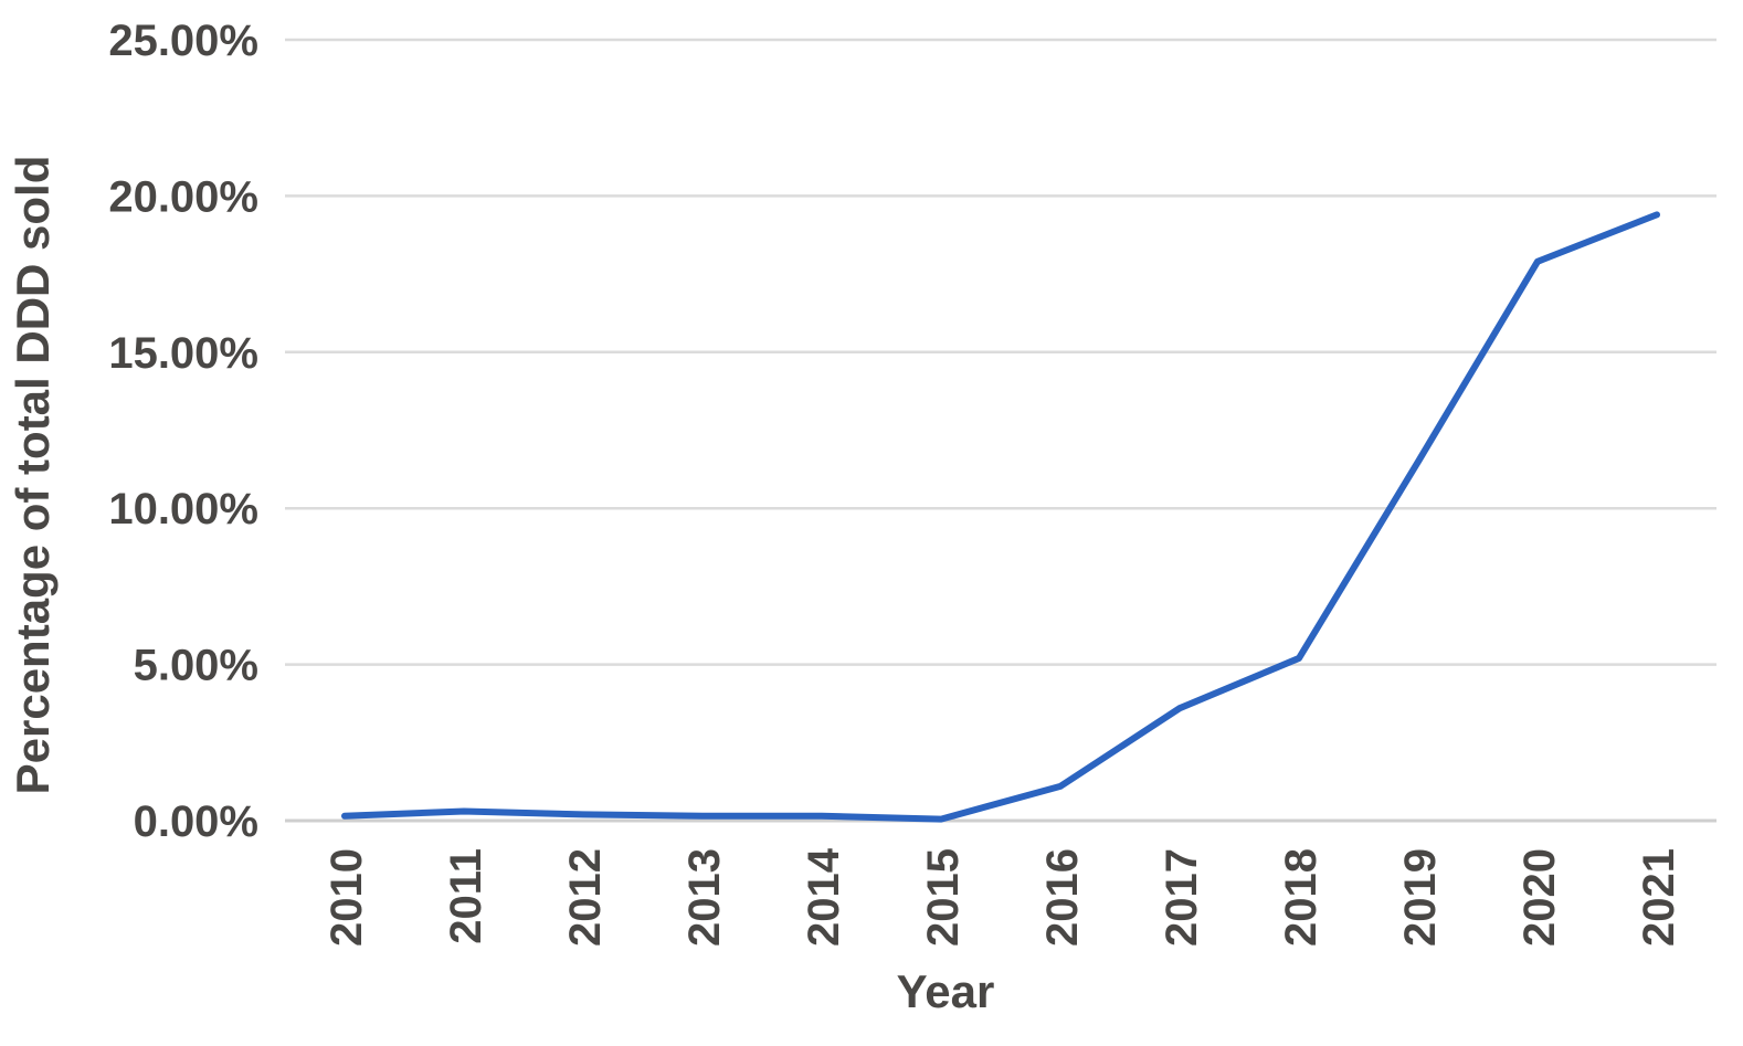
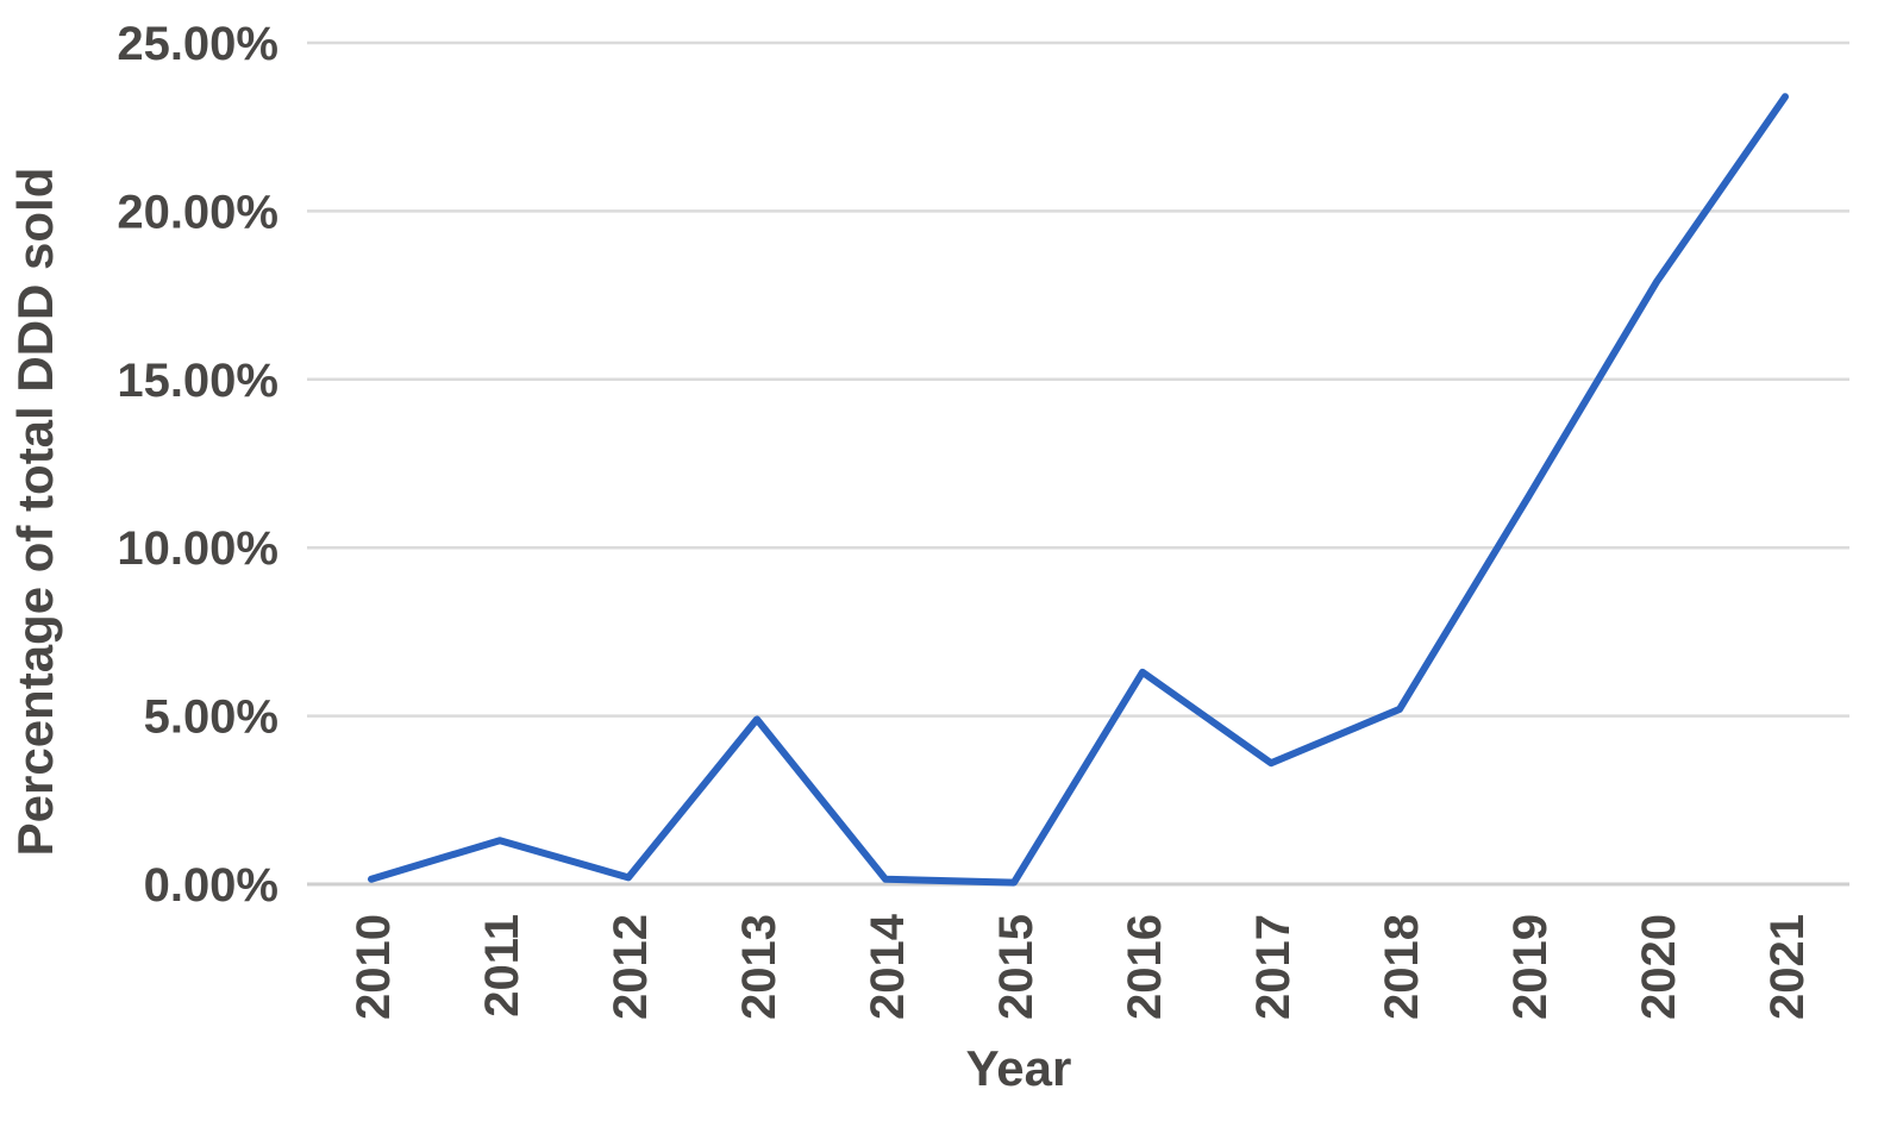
2011: 0.3% -> 1.3%
2013: 0.1% -> 4.9%
2016: 1.1% -> 6.3%
2021: 19.4% -> 23.4%
